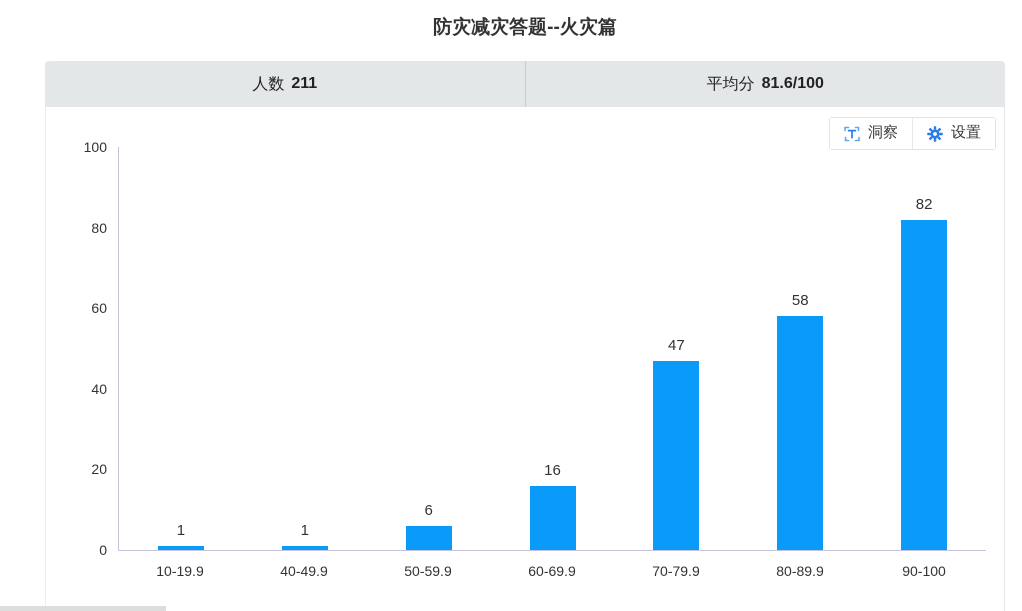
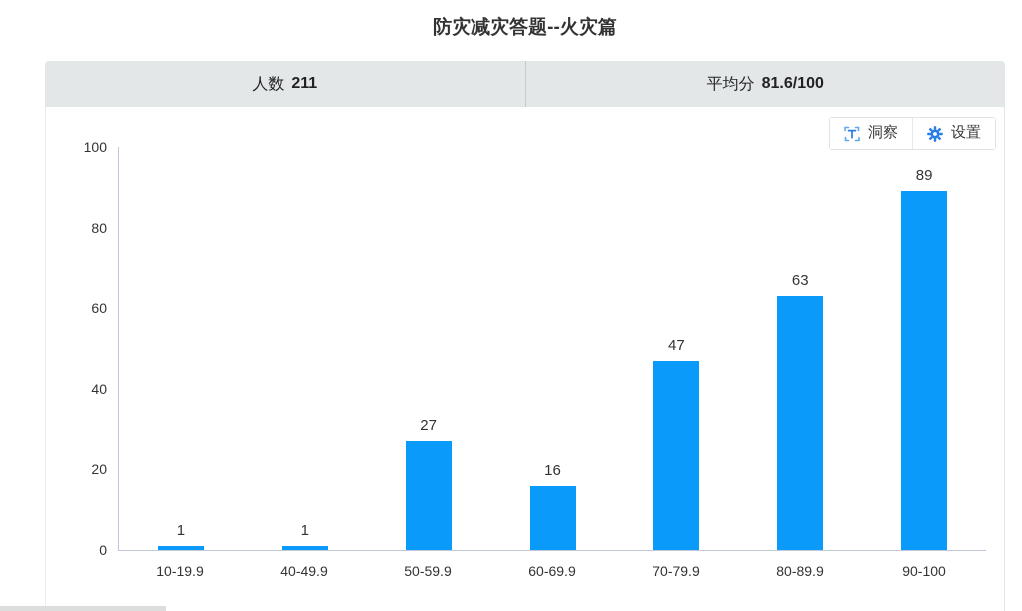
50-59.9: 6 -> 27
80-89.9: 58 -> 63
90-100: 82 -> 89
